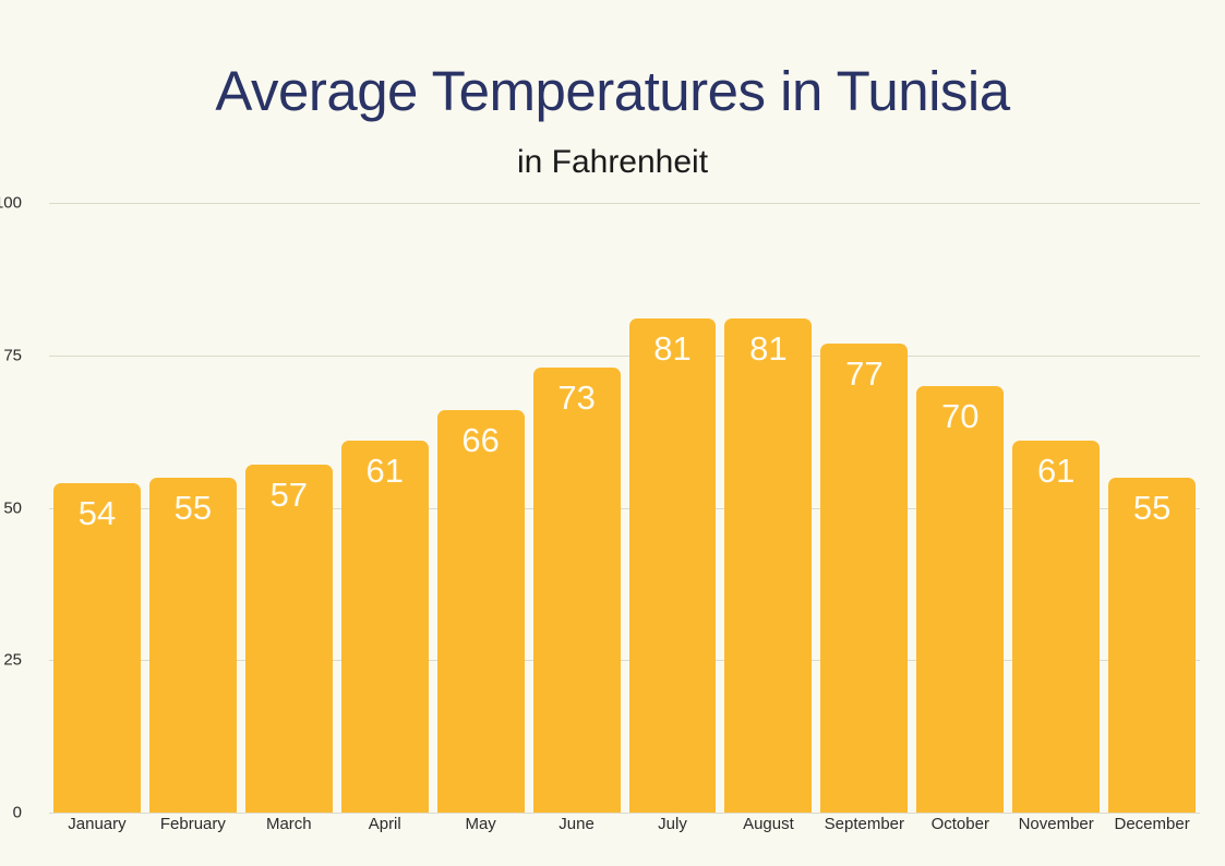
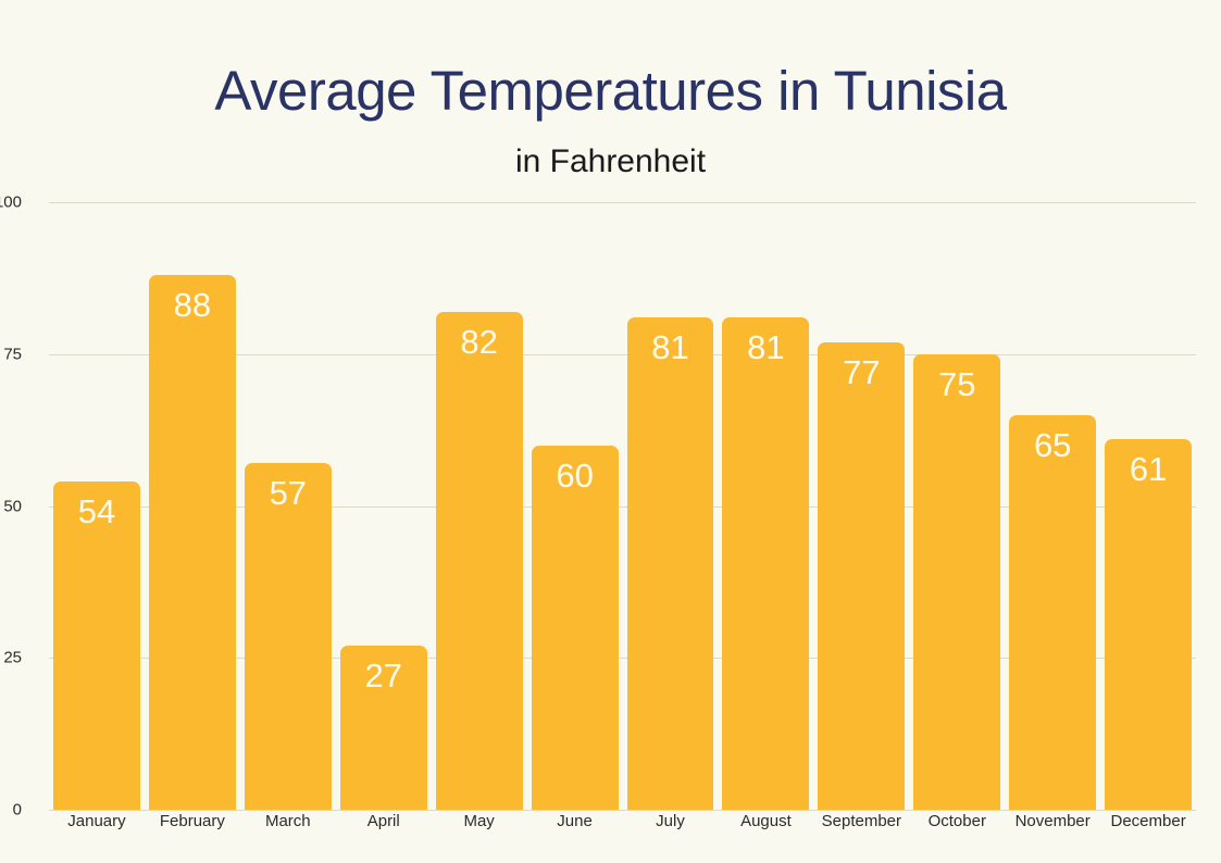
February: 55 -> 88
April: 61 -> 27
May: 66 -> 82
June: 73 -> 60
October: 70 -> 75
November: 61 -> 65
December: 55 -> 61
